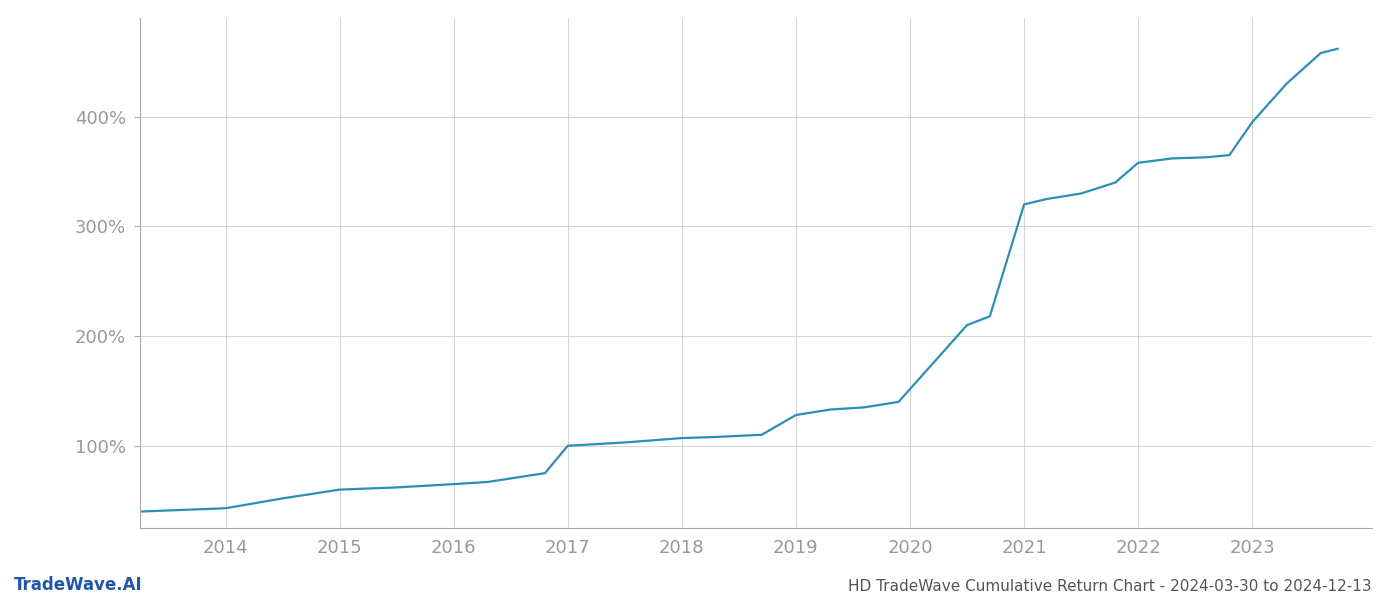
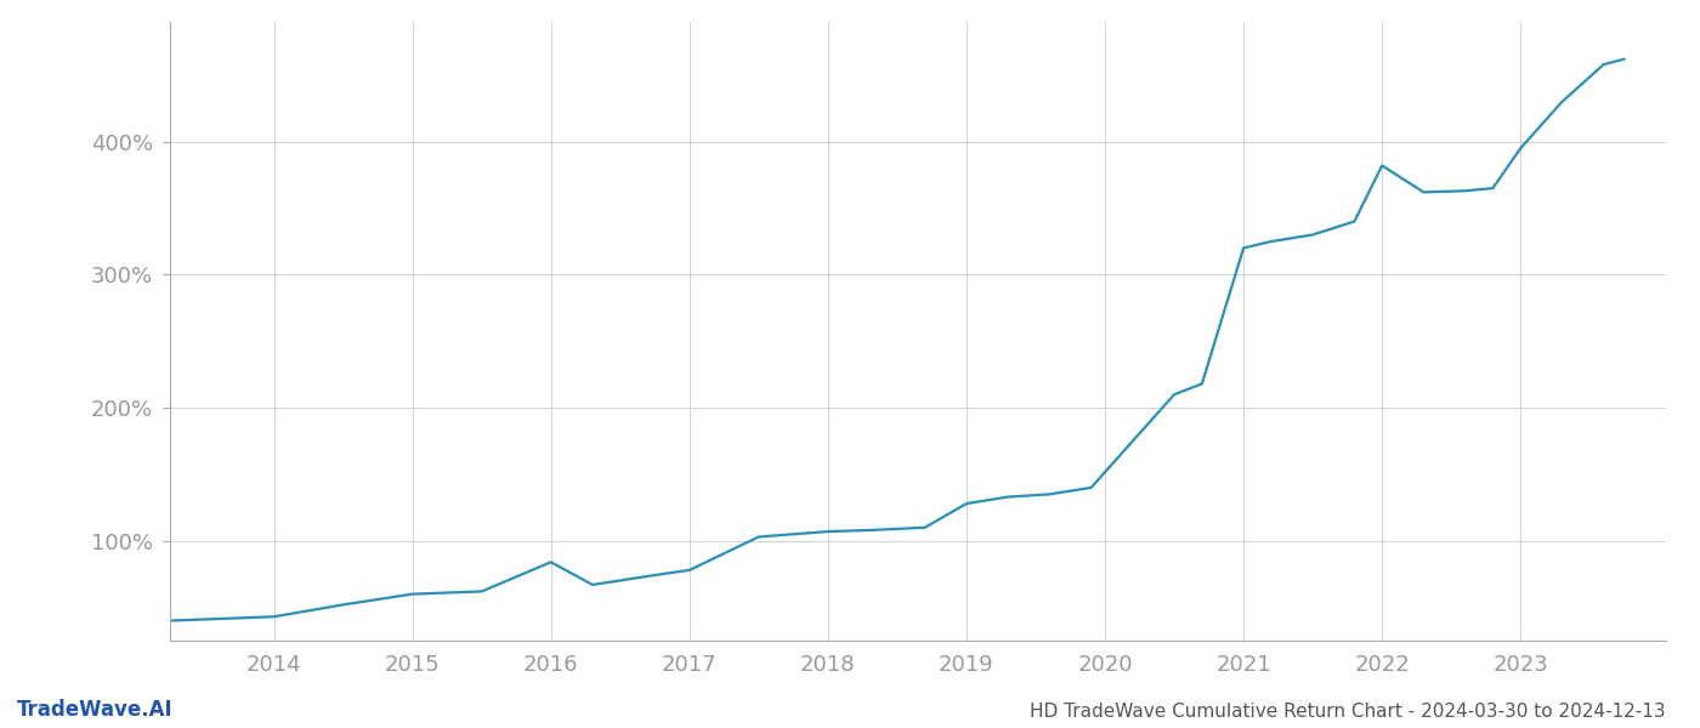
2016: 65% -> 84%
2017: 100% -> 78%
2022: 358% -> 382%
